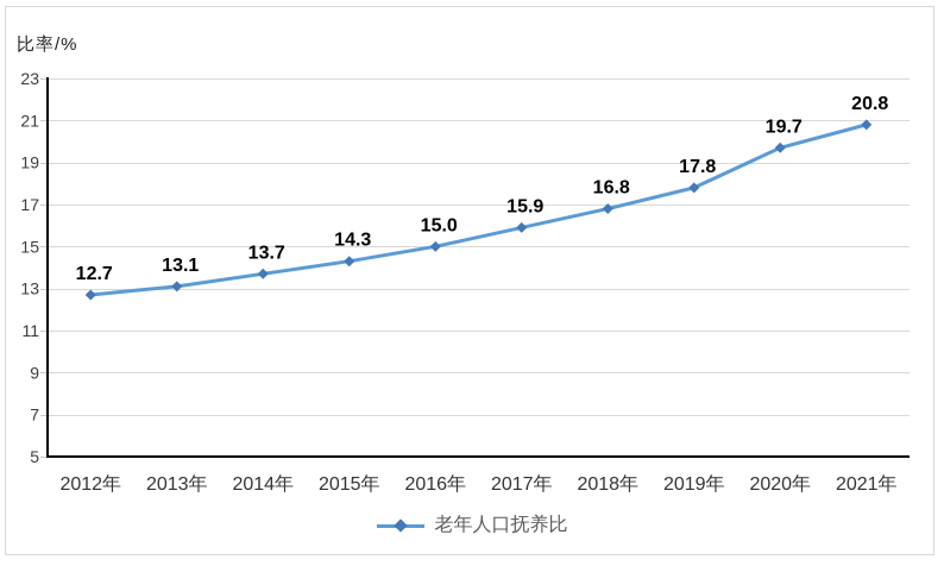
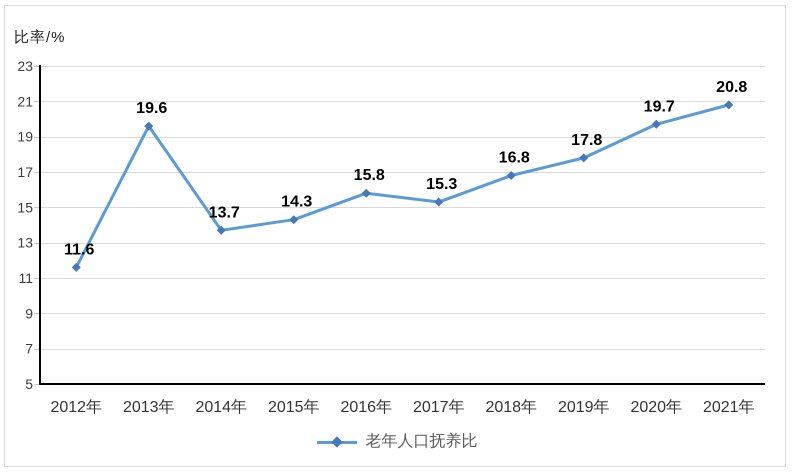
2012年: 12.7 -> 11.6
2013年: 13.1 -> 19.6
2016年: 15.0 -> 15.8
2017年: 15.9 -> 15.3
